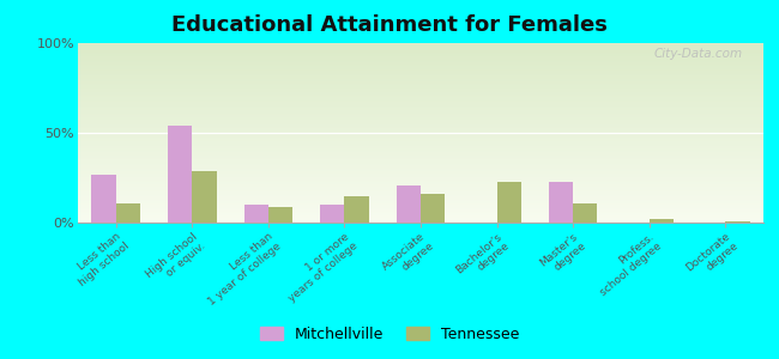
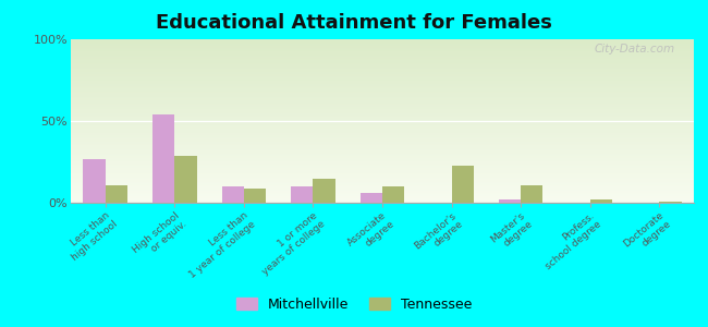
Mitchellville/Associate degree: 21% -> 6%
Tennessee/Associate degree: 16% -> 10%
Mitchellville/Master's degree: 23% -> 2%
